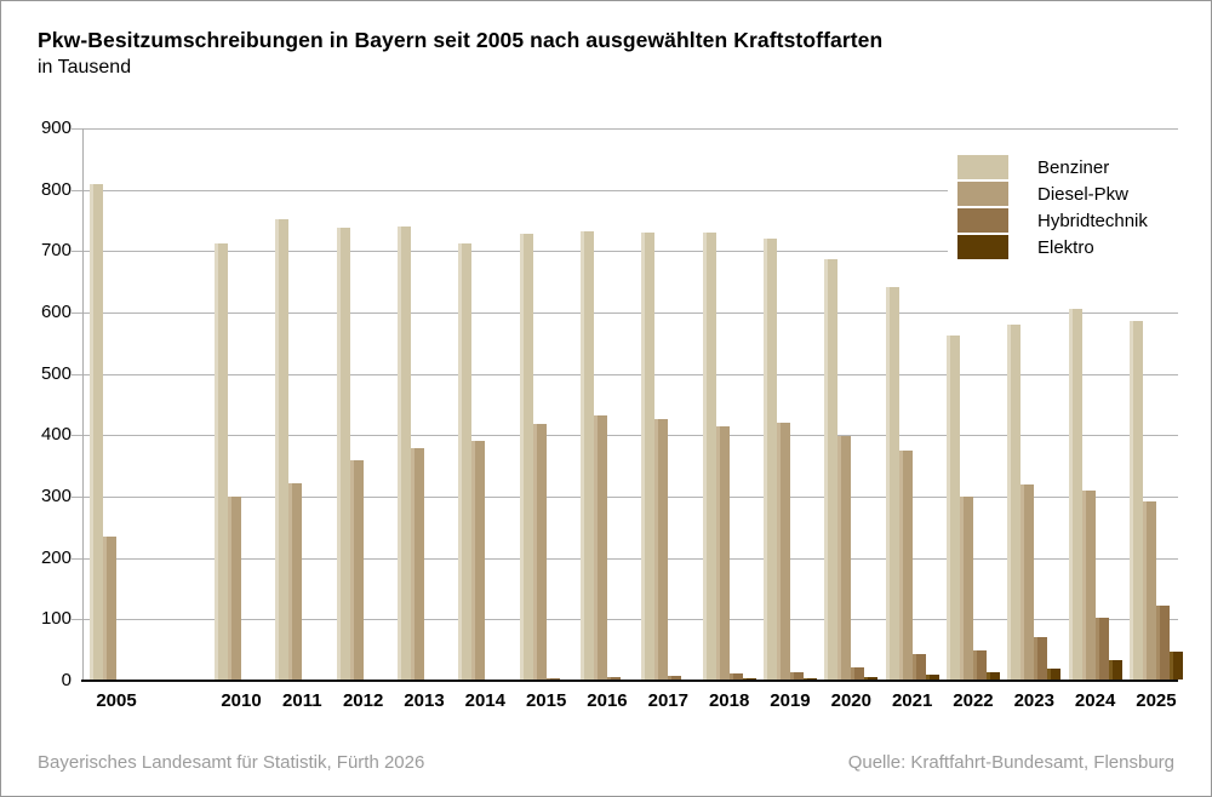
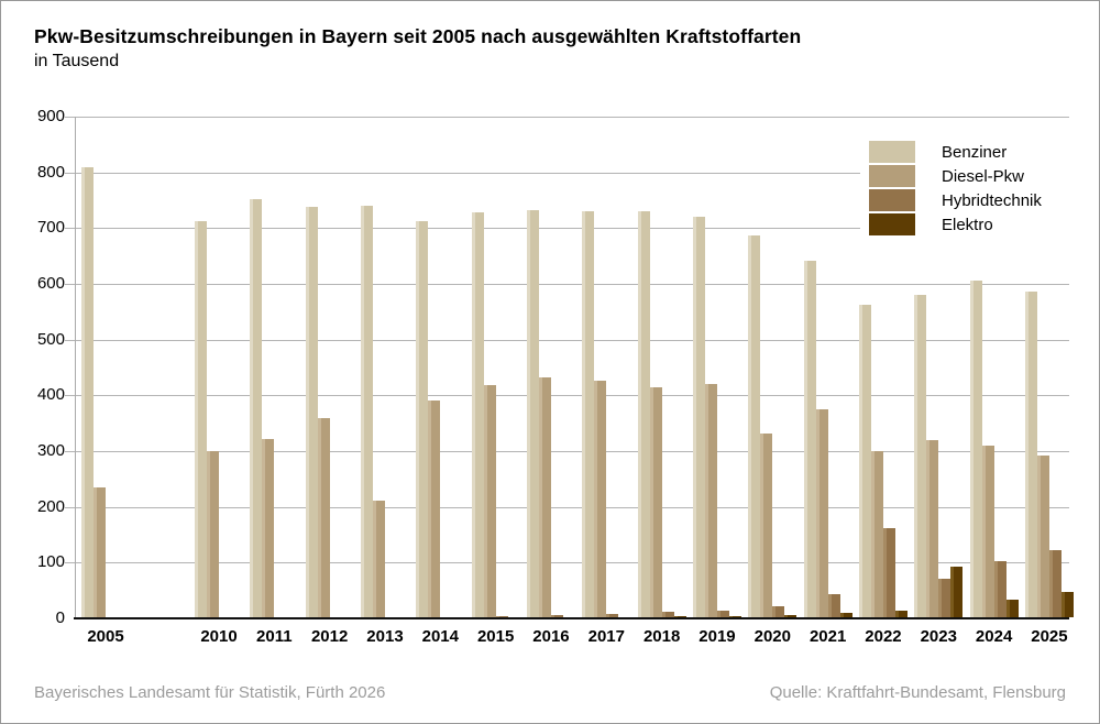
Diesel-Pkw/2013: 380 -> 210
Diesel-Pkw/2020: 400 -> 330
Hybridtechnik/2022: 50 -> 160
Elektro/2023: 20 -> 90
